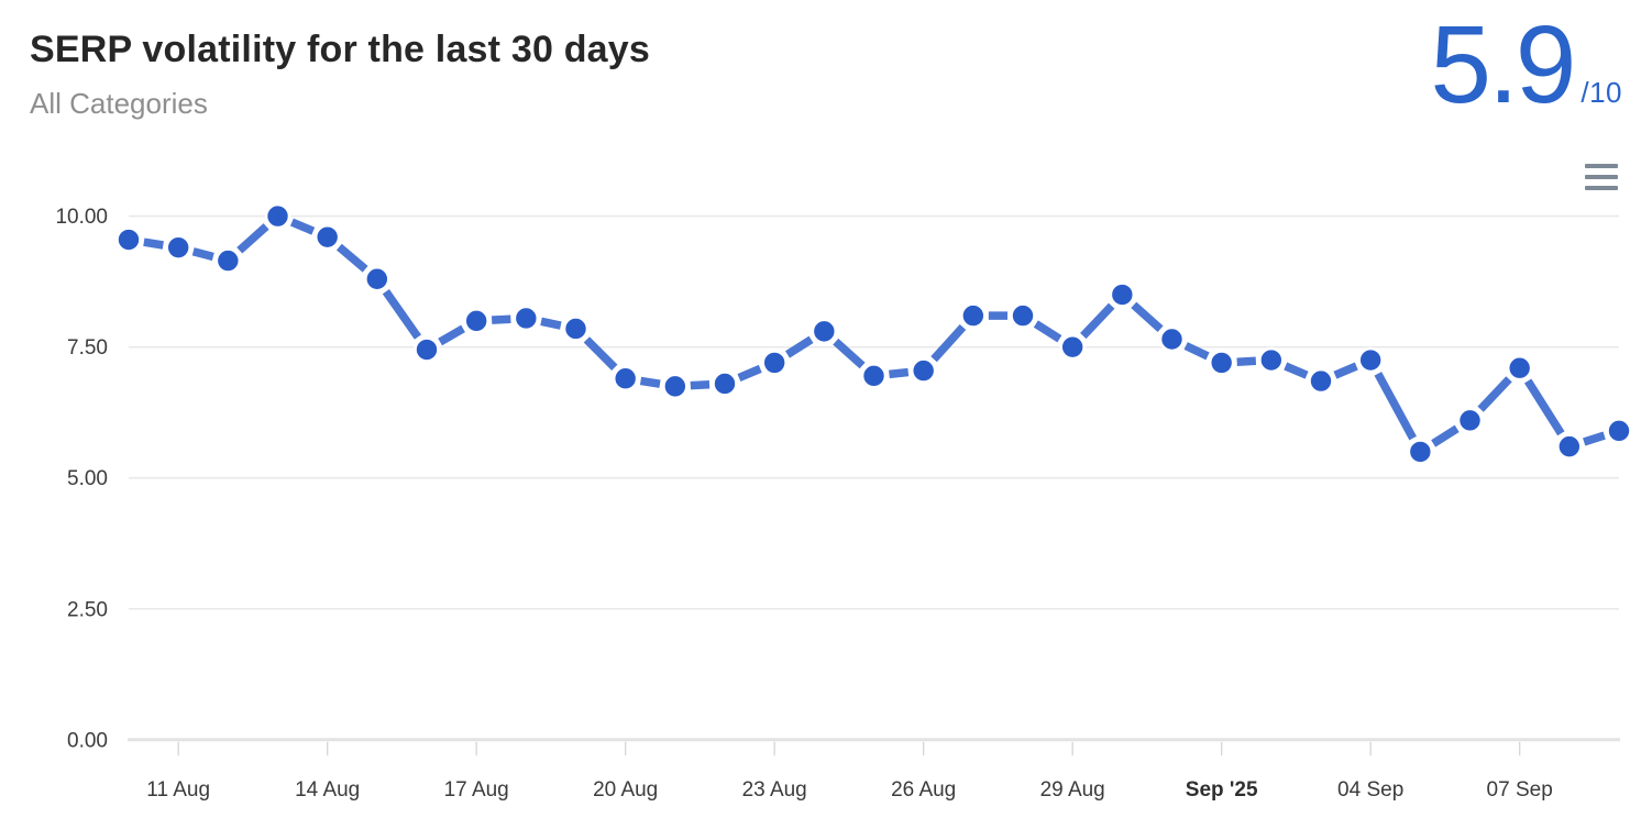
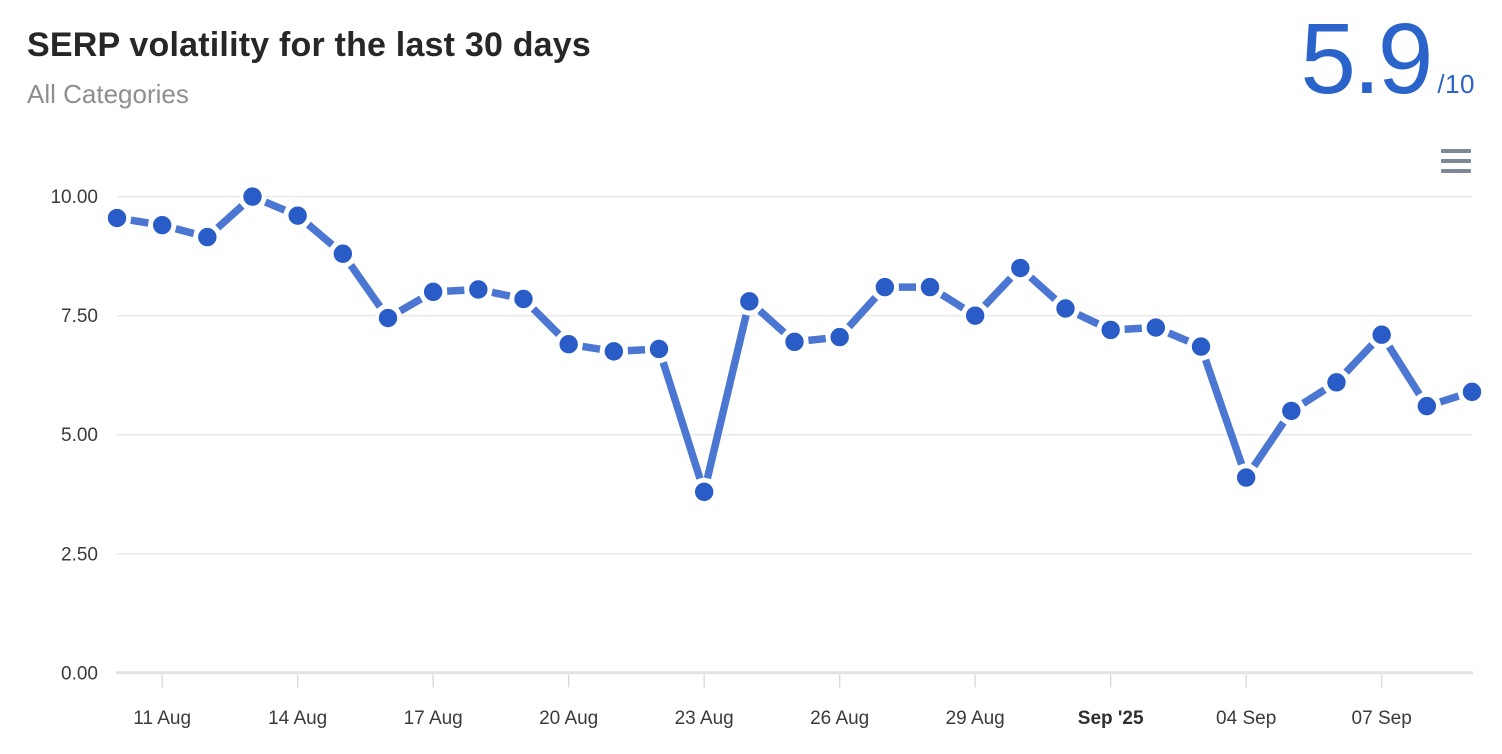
23 Aug: 7.2 -> 3.8
04 Sep: 7.2 -> 4.1
